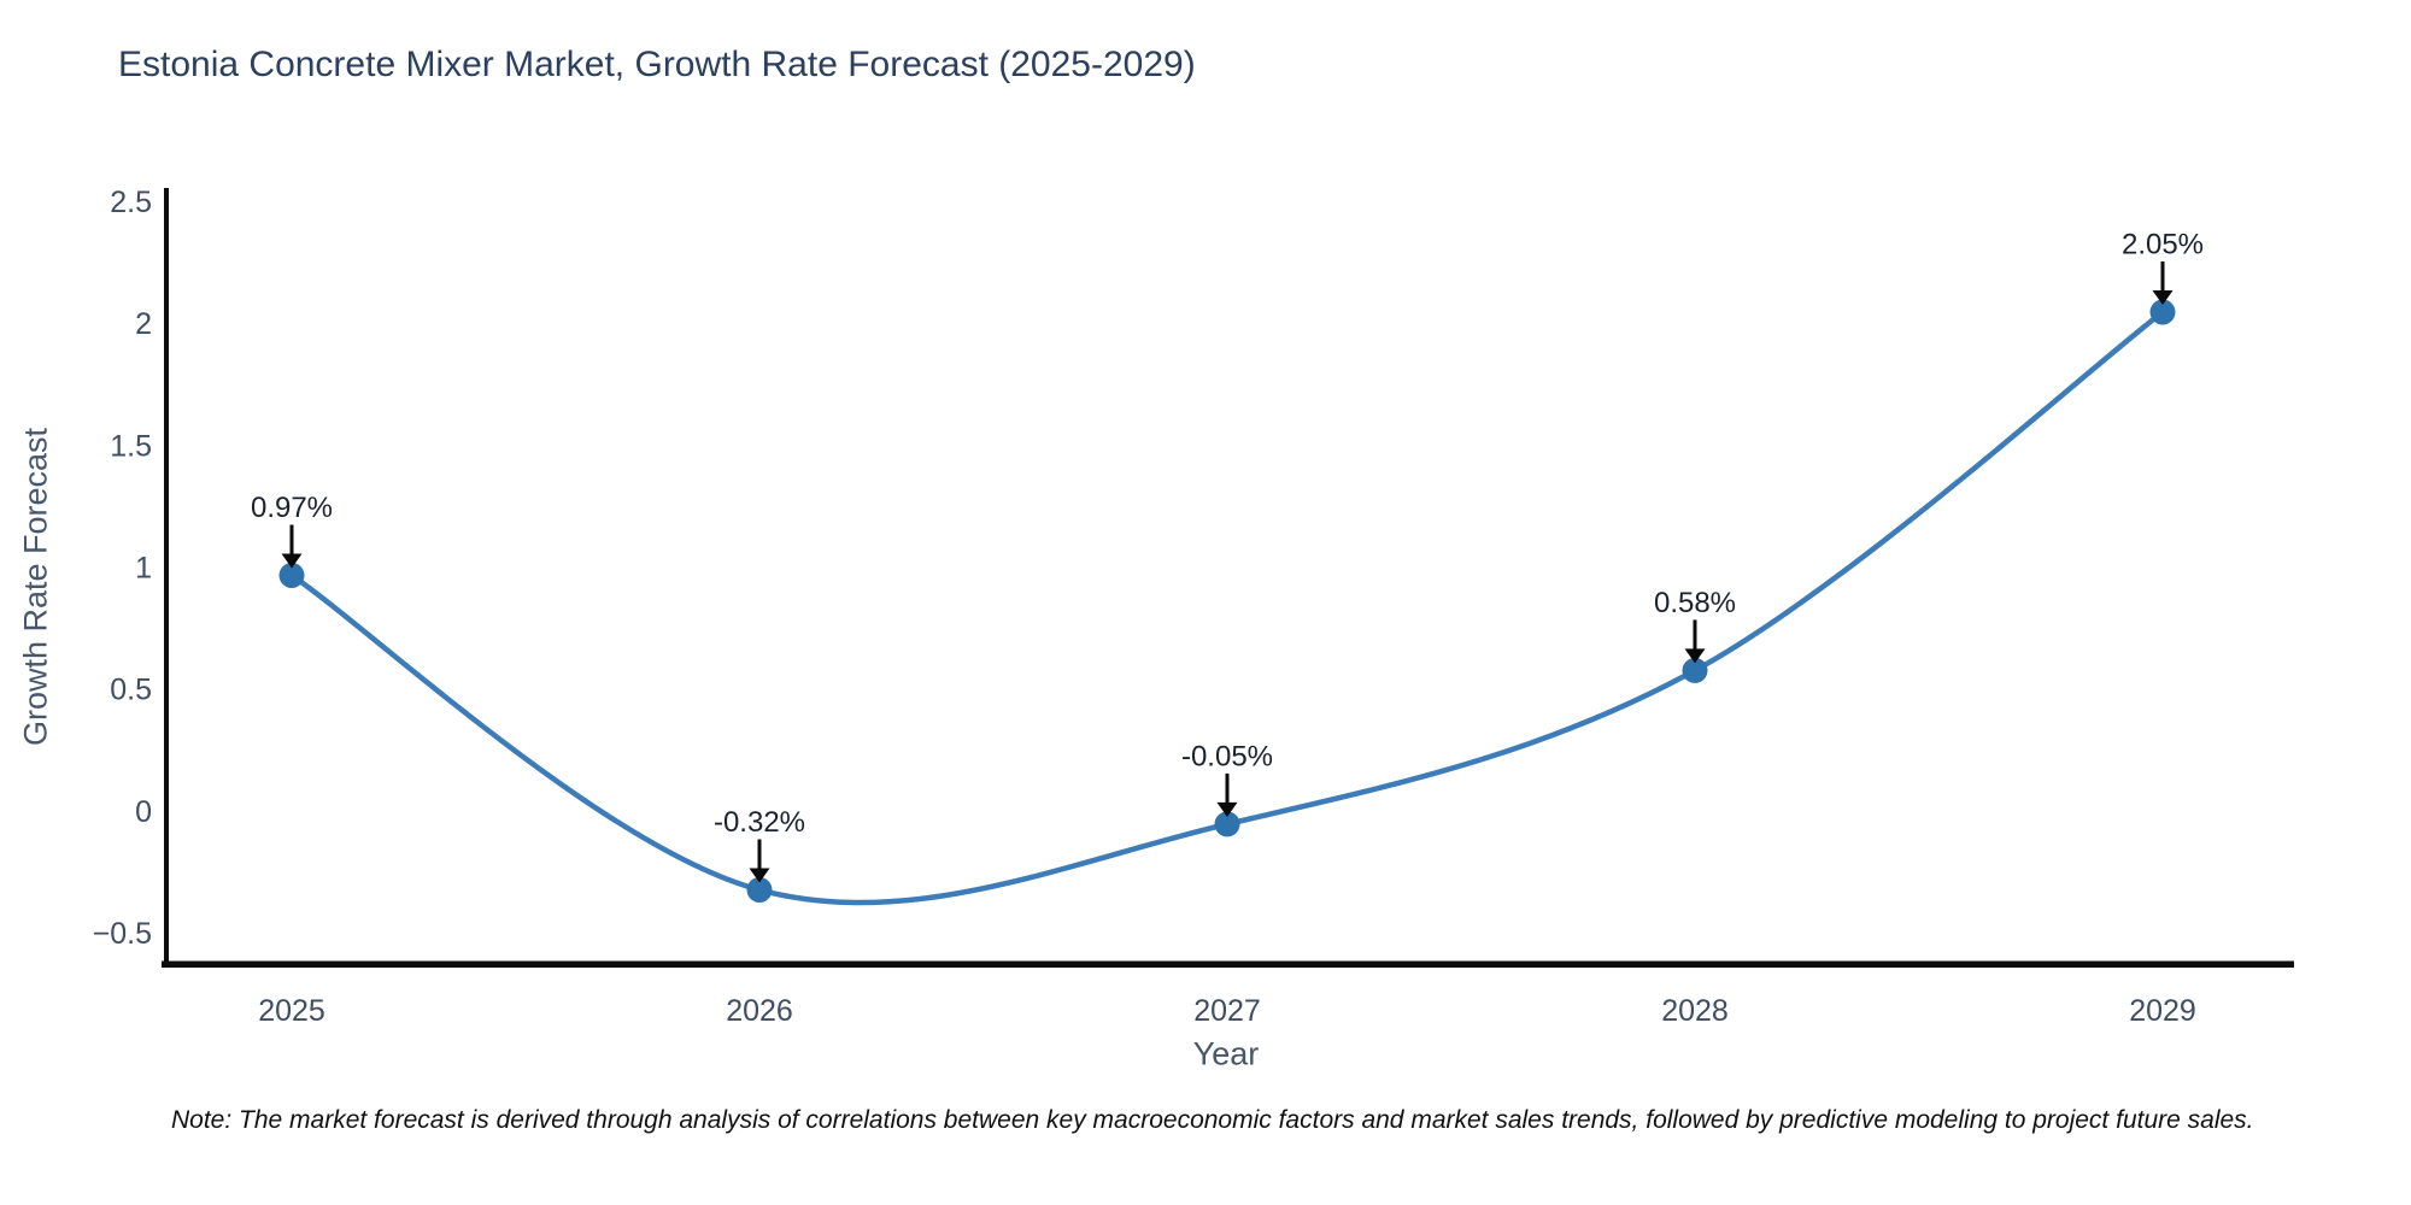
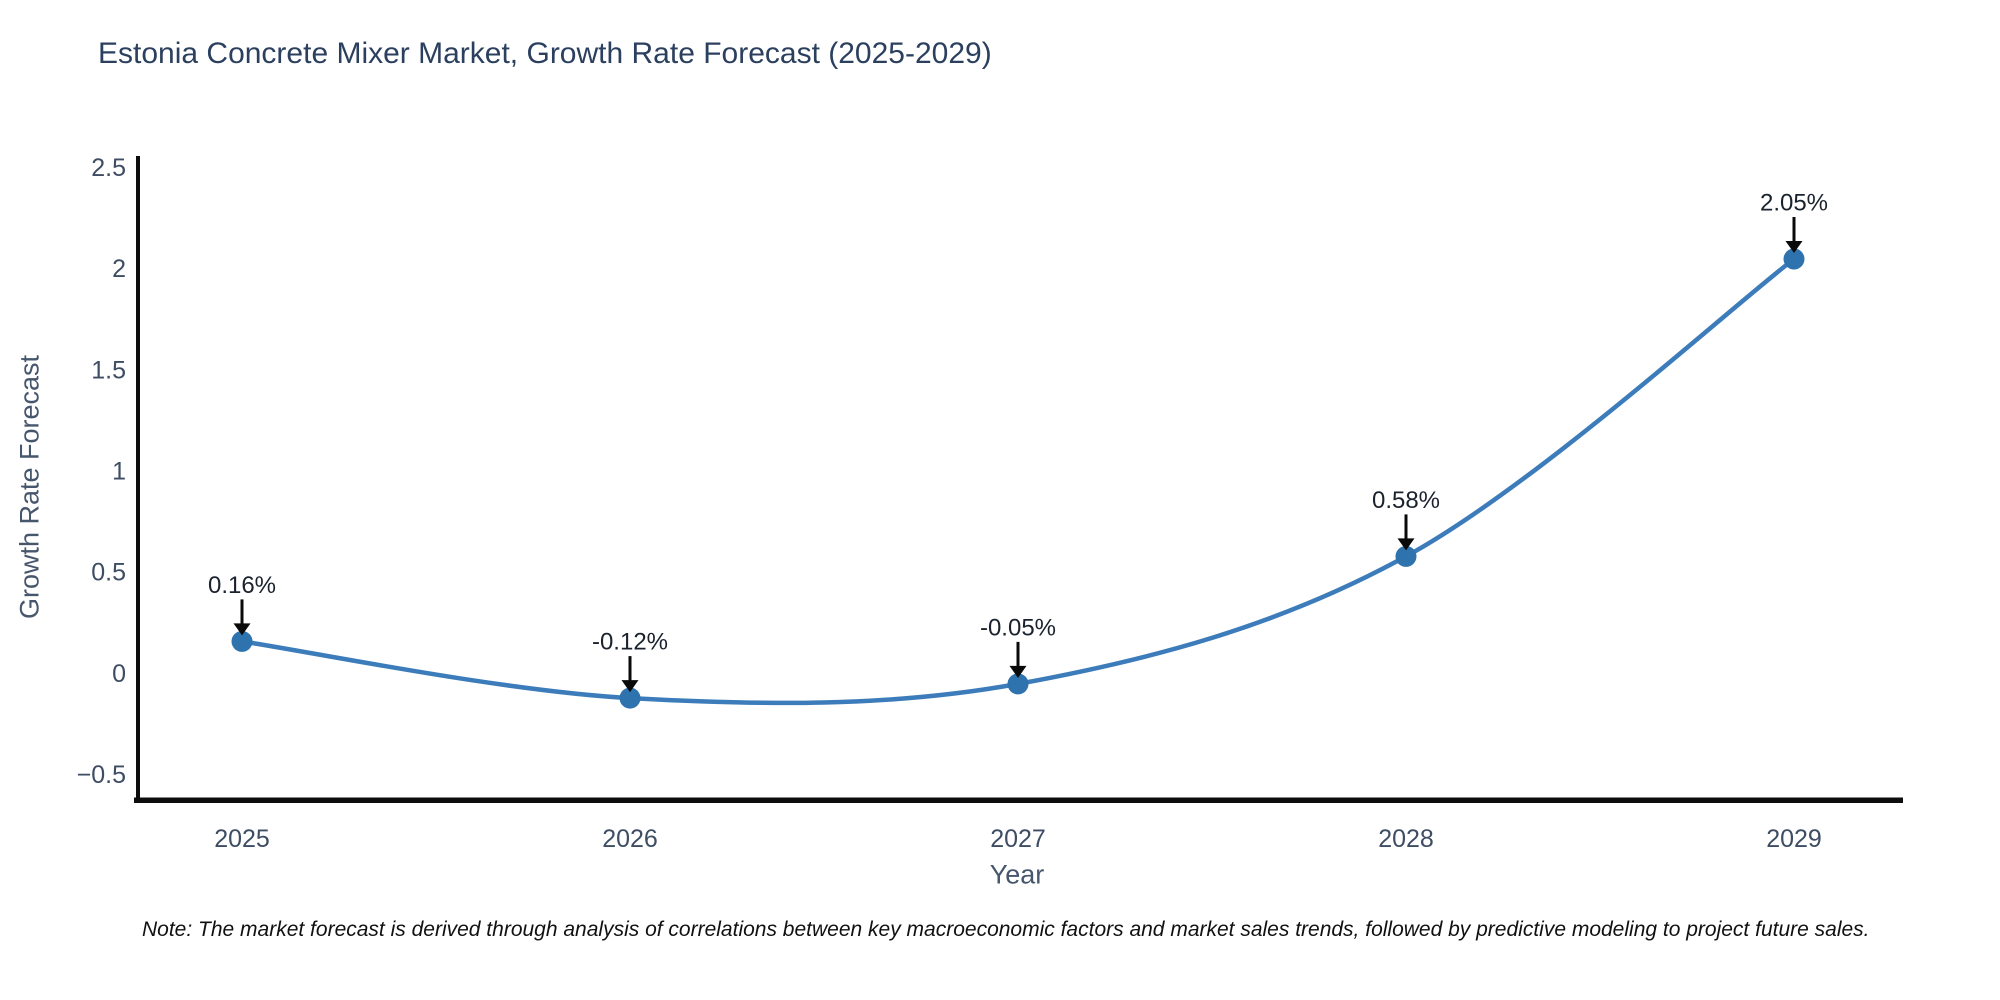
2025: 0.97% -> 0.16%
2026: -0.32% -> -0.12%
